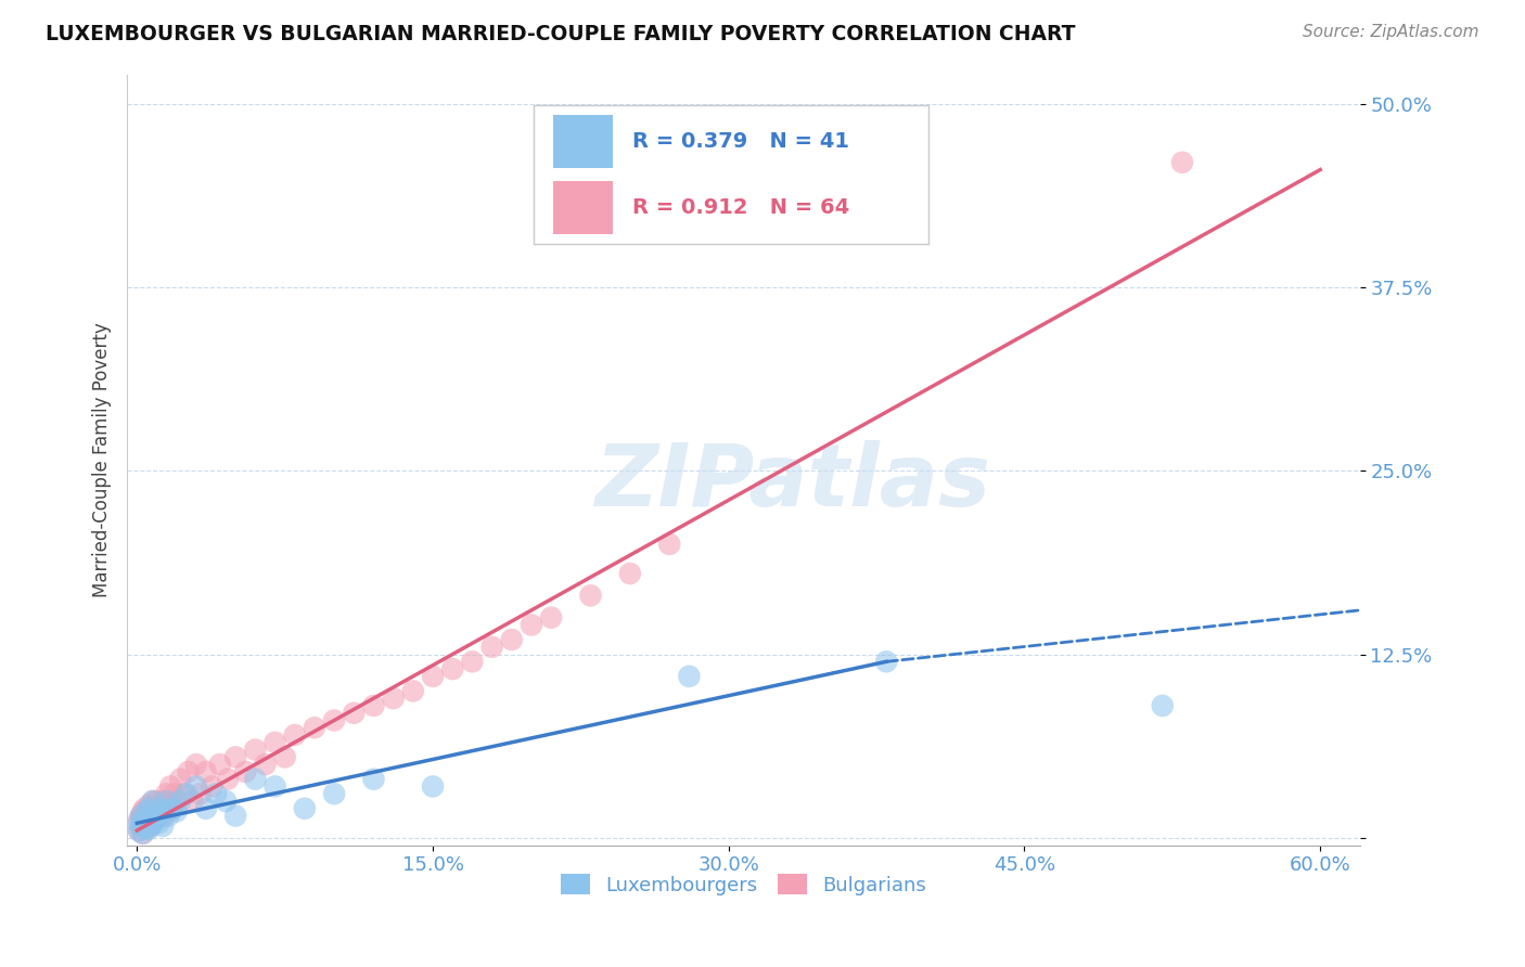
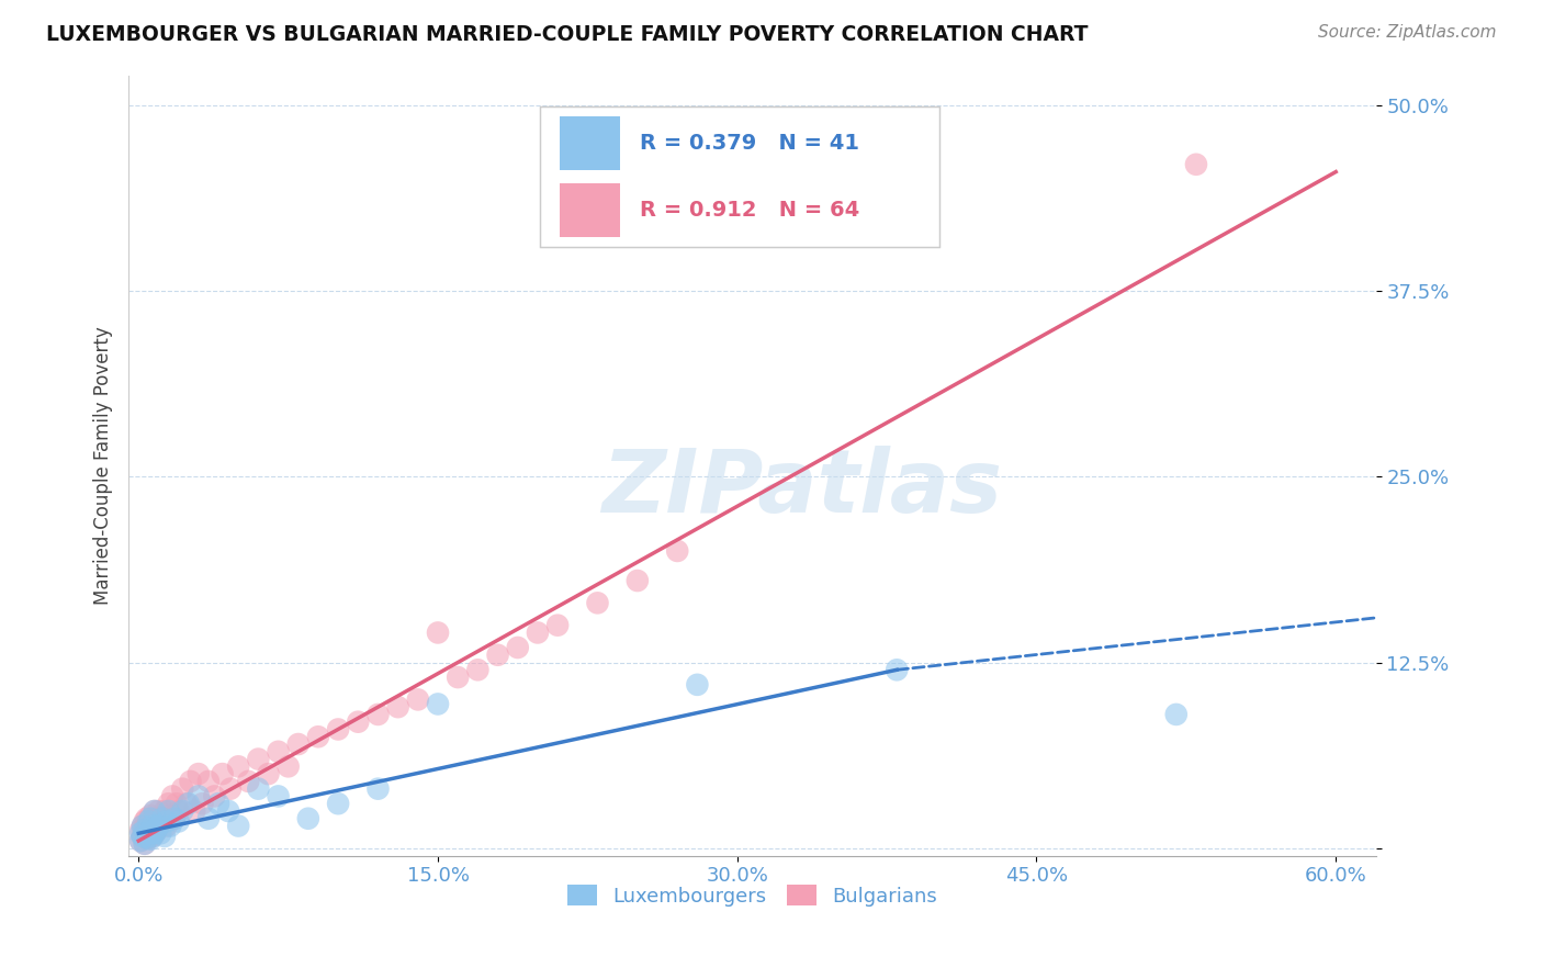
Luxembourgers/15.0%: 3.5% -> 9.7%
Bulgarians/15.0%: 11.0% -> 14.5%
